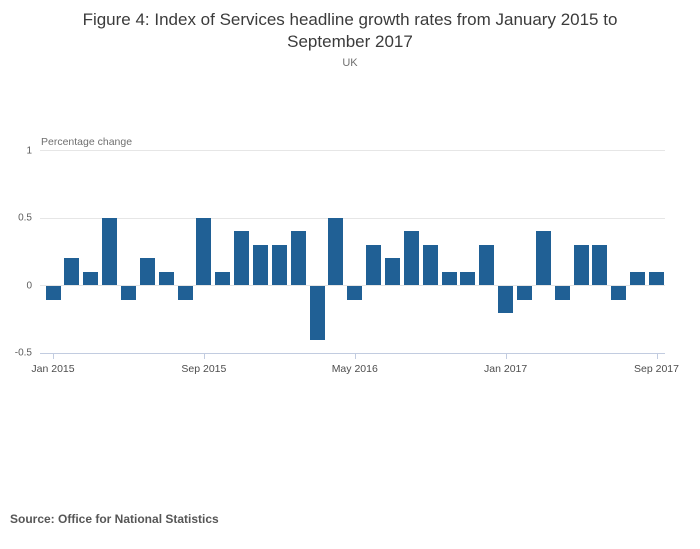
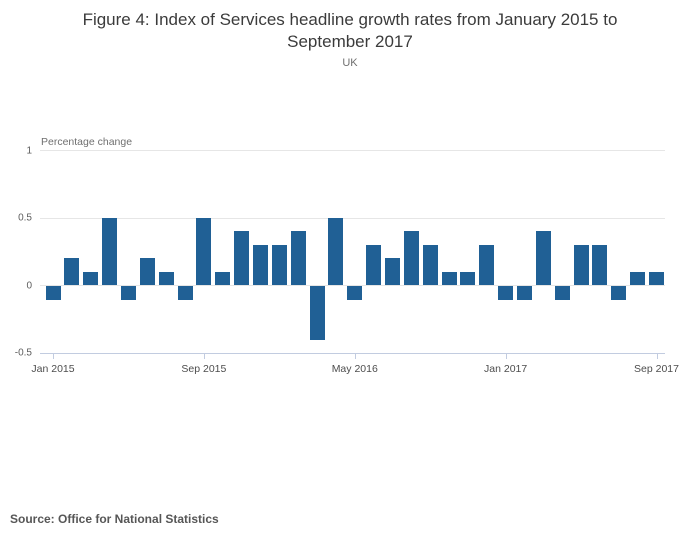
Jan 2017: -0.2 -> -0.1
